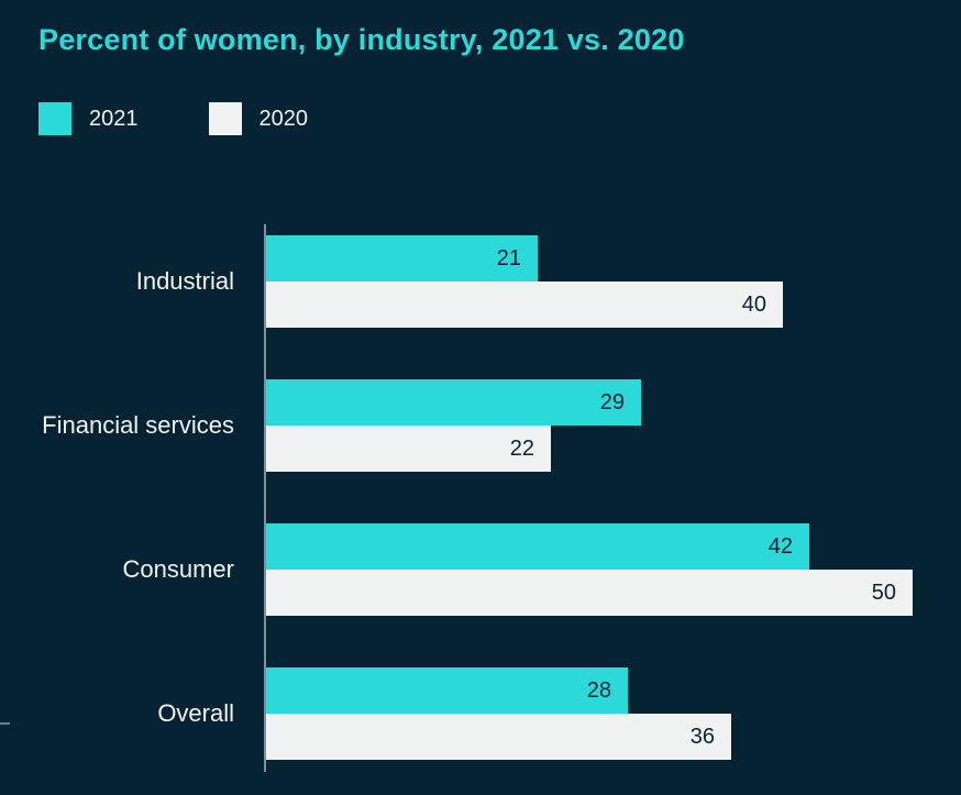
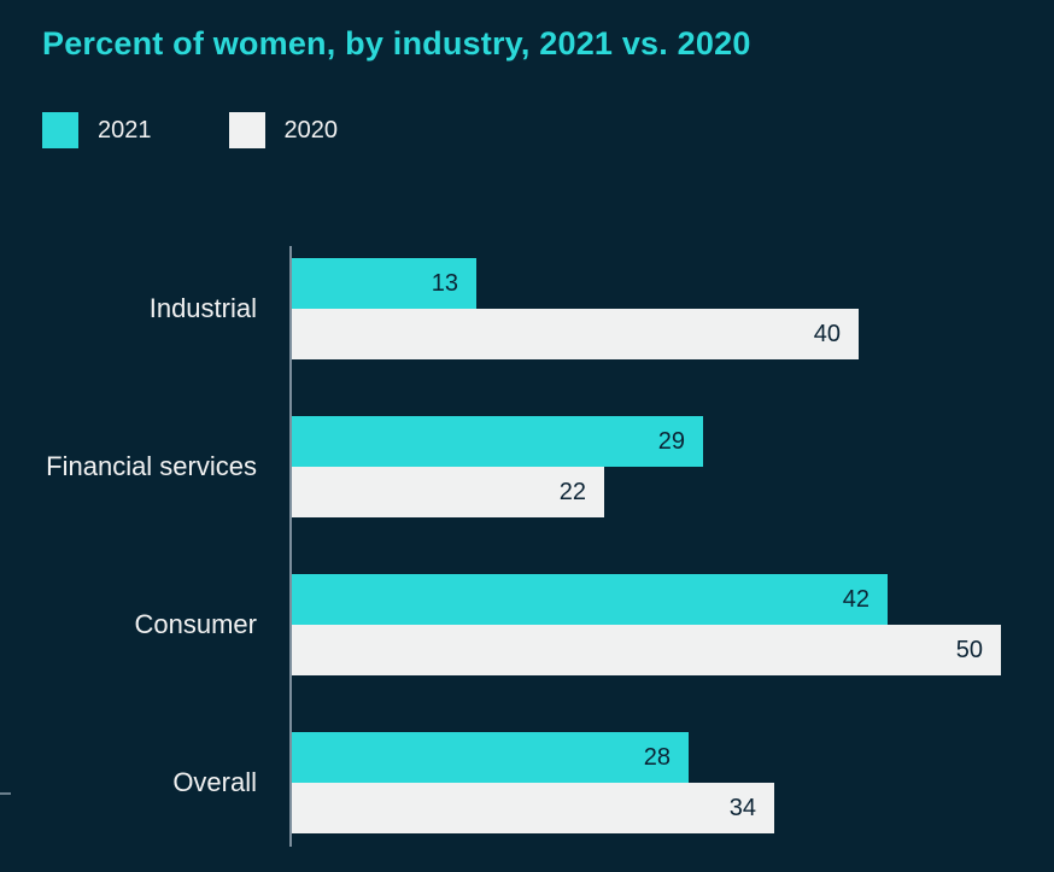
2021/Industrial: 21 -> 13
2020/Overall: 36 -> 34
